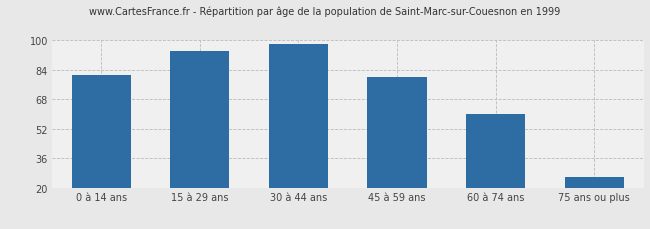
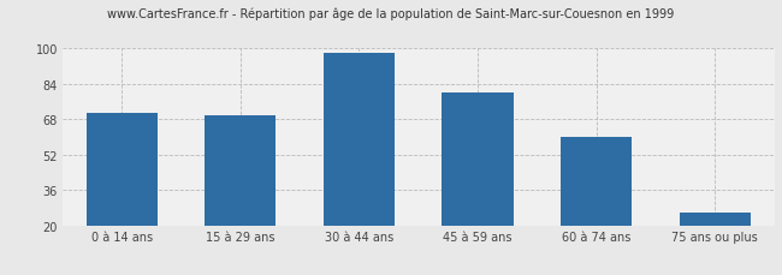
0 à 14 ans: 81 -> 71
15 à 29 ans: 94 -> 70
